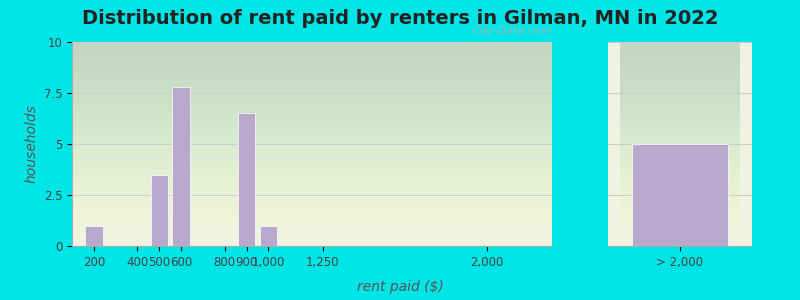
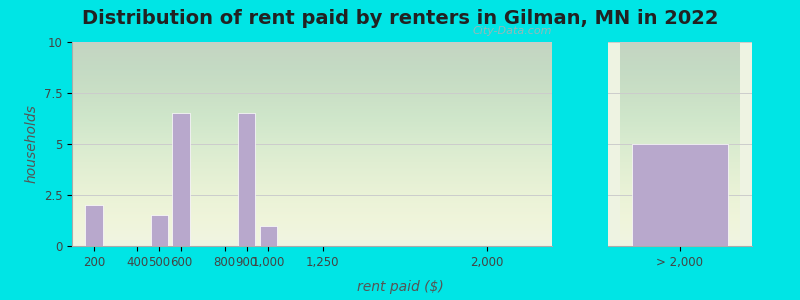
200: 1.0 -> 2.0
500: 3.5 -> 1.5
600: 7.8 -> 6.5
